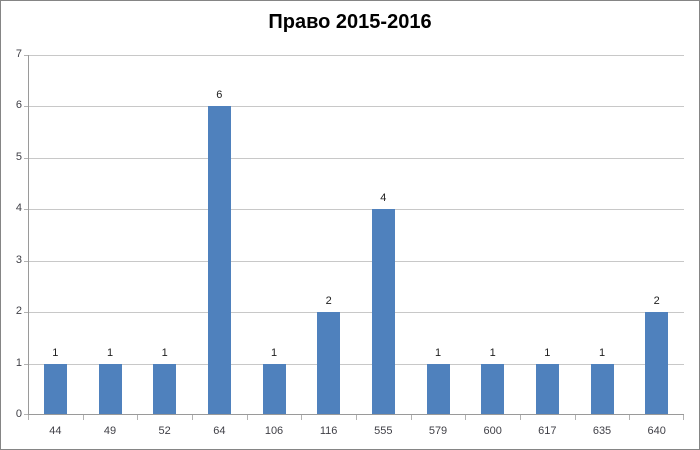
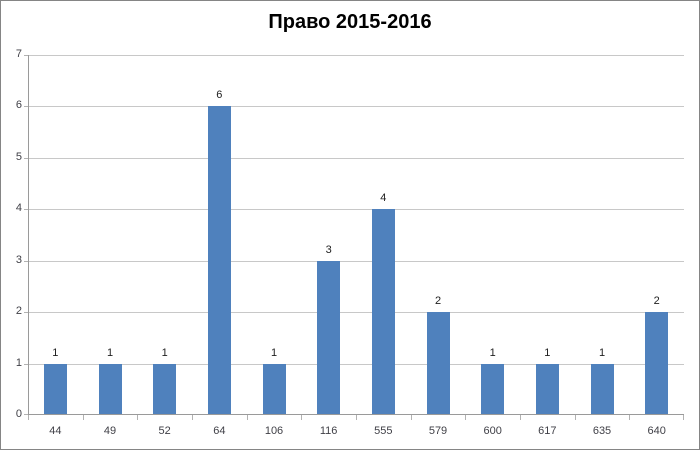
116: 2 -> 3
579: 1 -> 2
